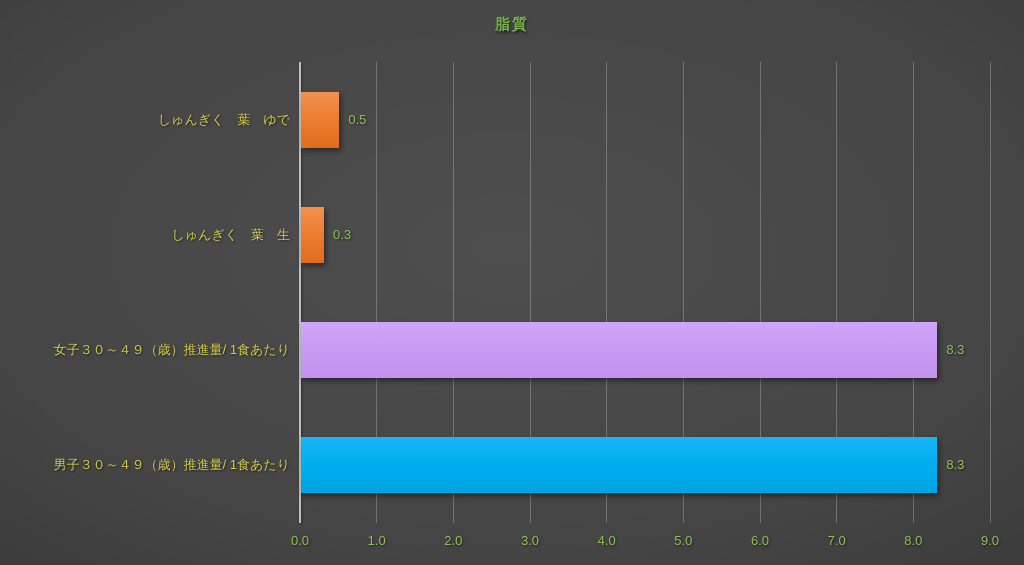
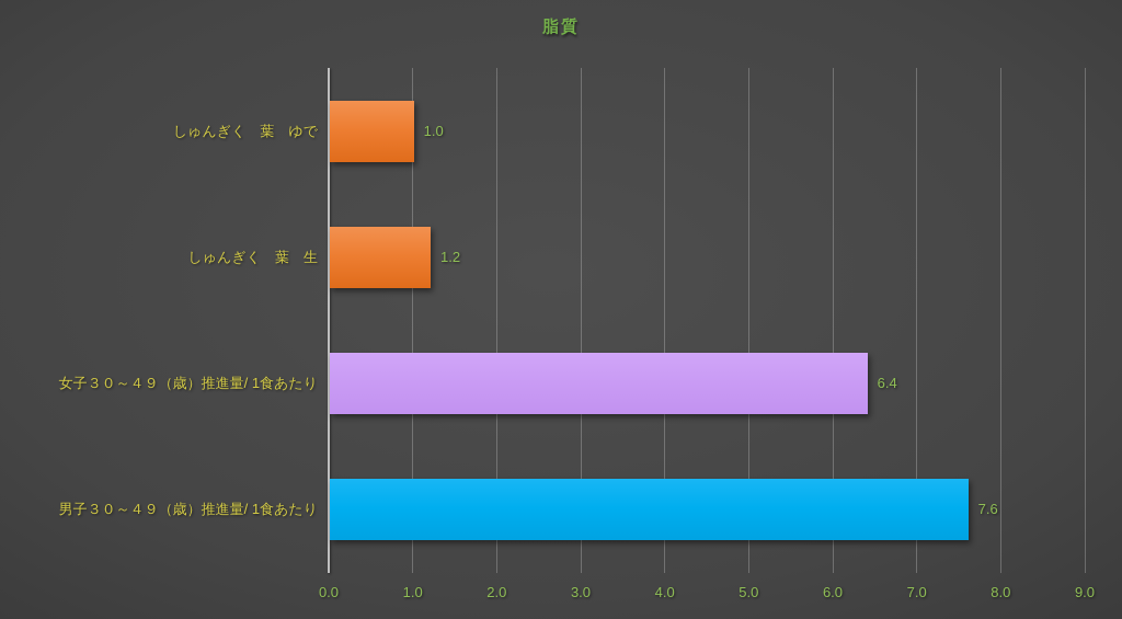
しゅんぎく 葉 ゆで: 0.5 -> 1.0
しゅんぎく 葉 生: 0.3 -> 1.2
女子３０～４９（歳）推進量/ 1食あたり: 8.3 -> 6.4
男子３０～４９（歳）推進量/ 1食あたり: 8.3 -> 7.6
